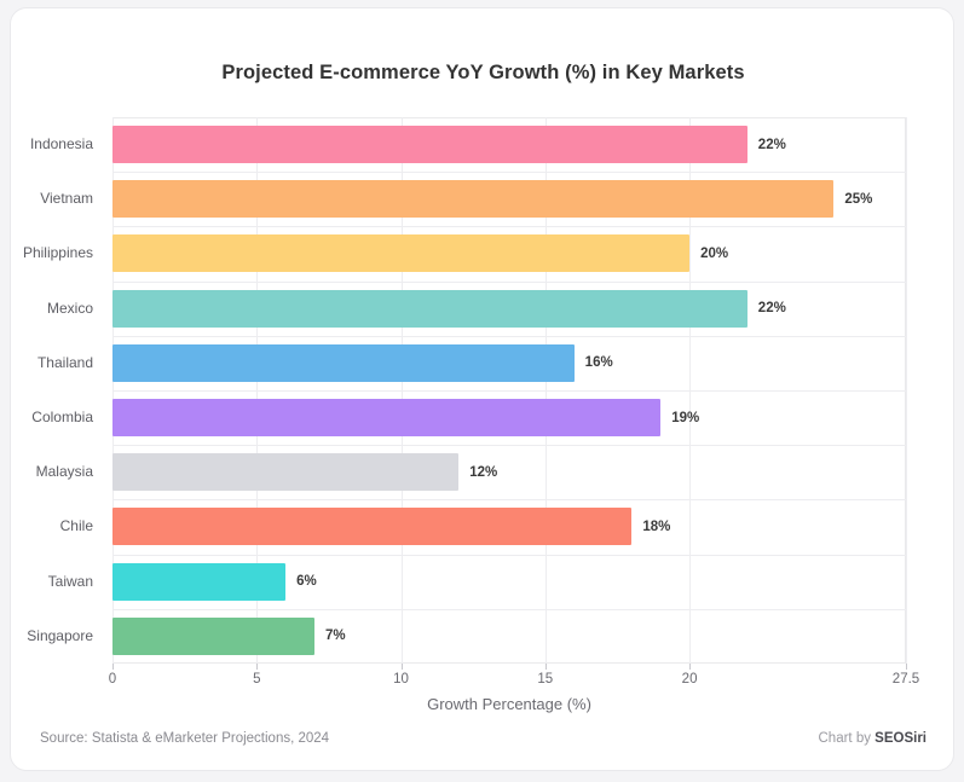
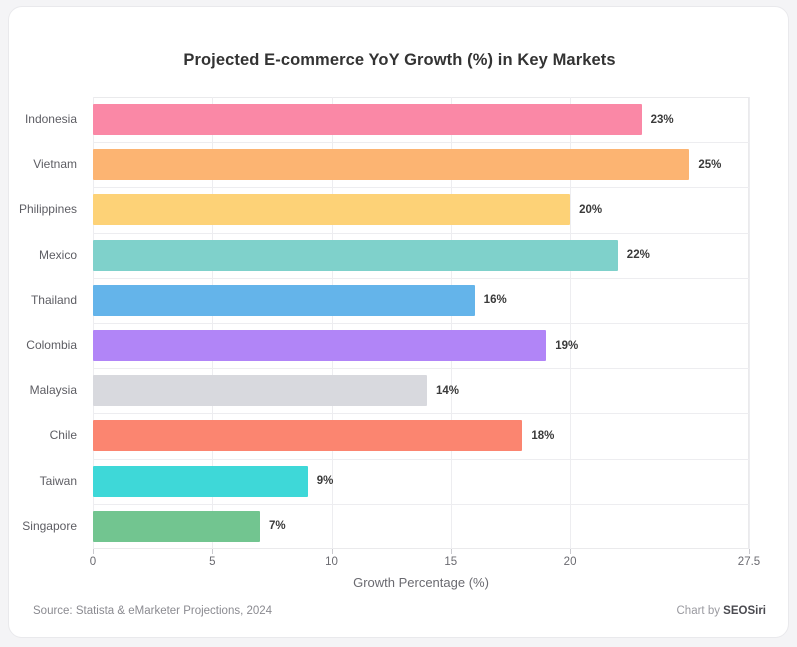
Indonesia: 22% -> 23%
Malaysia: 12% -> 14%
Taiwan: 6% -> 9%
